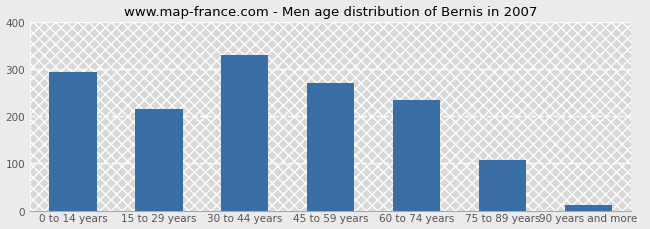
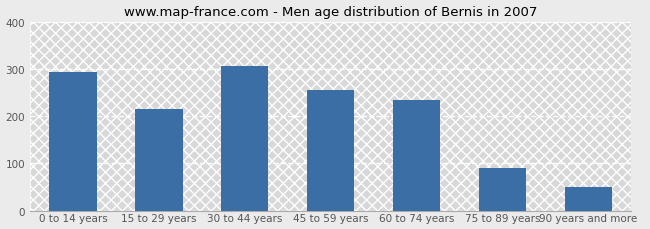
30 to 44 years: 330 -> 305
45 to 59 years: 269 -> 255
75 to 89 years: 107 -> 90
90 years and more: 12 -> 50
